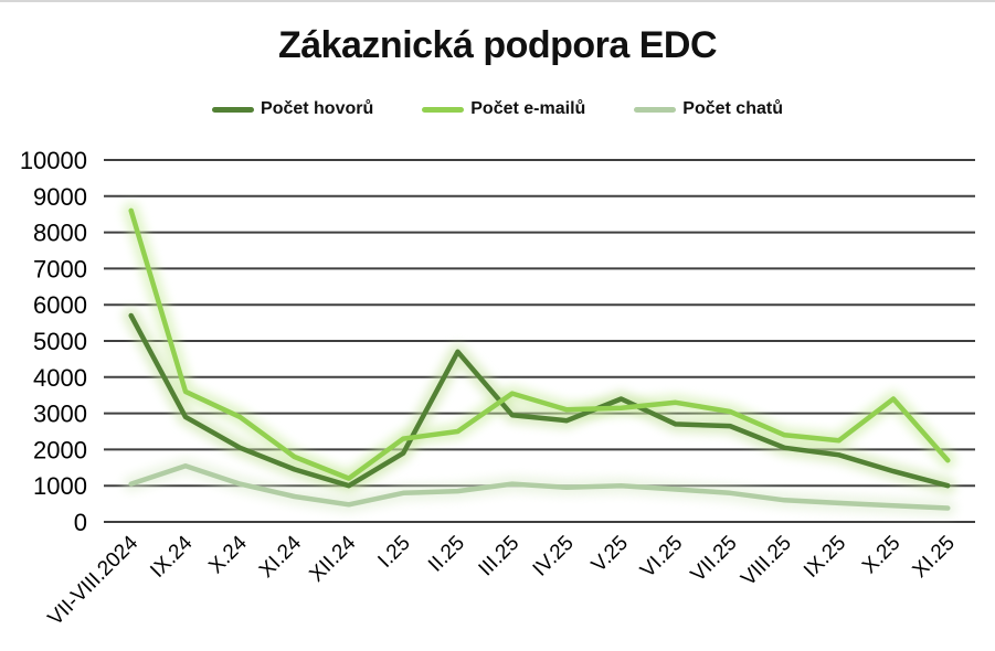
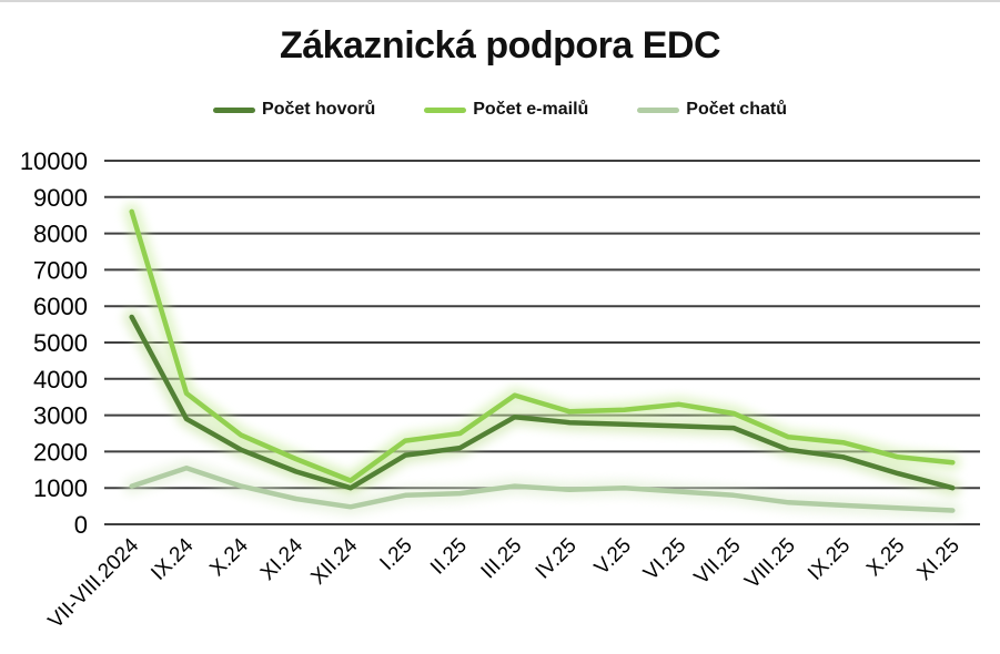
Počet e-mailů/X.24: 2900 -> 2400
Počet hovorů/II.25: 4700 -> 2100
Počet hovorů/V.25: 3400 -> 2800
Počet e-mailů/X.25: 3400 -> 1800
